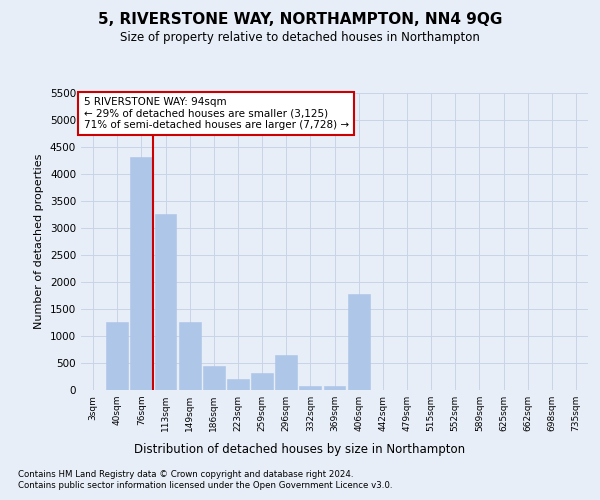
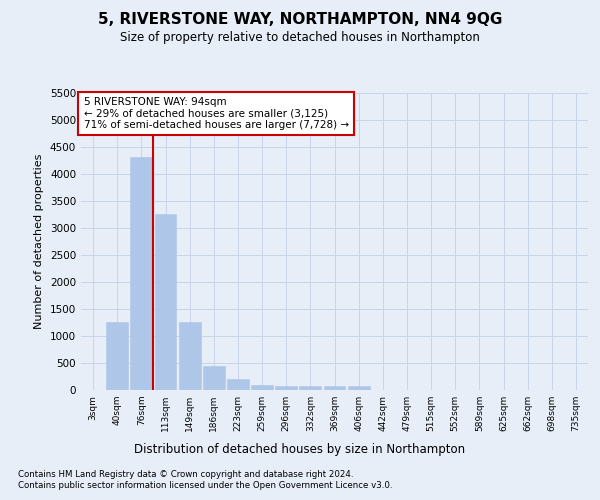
259sqm: 320 -> 100
296sqm: 640 -> 80
406sqm: 1780 -> 80
